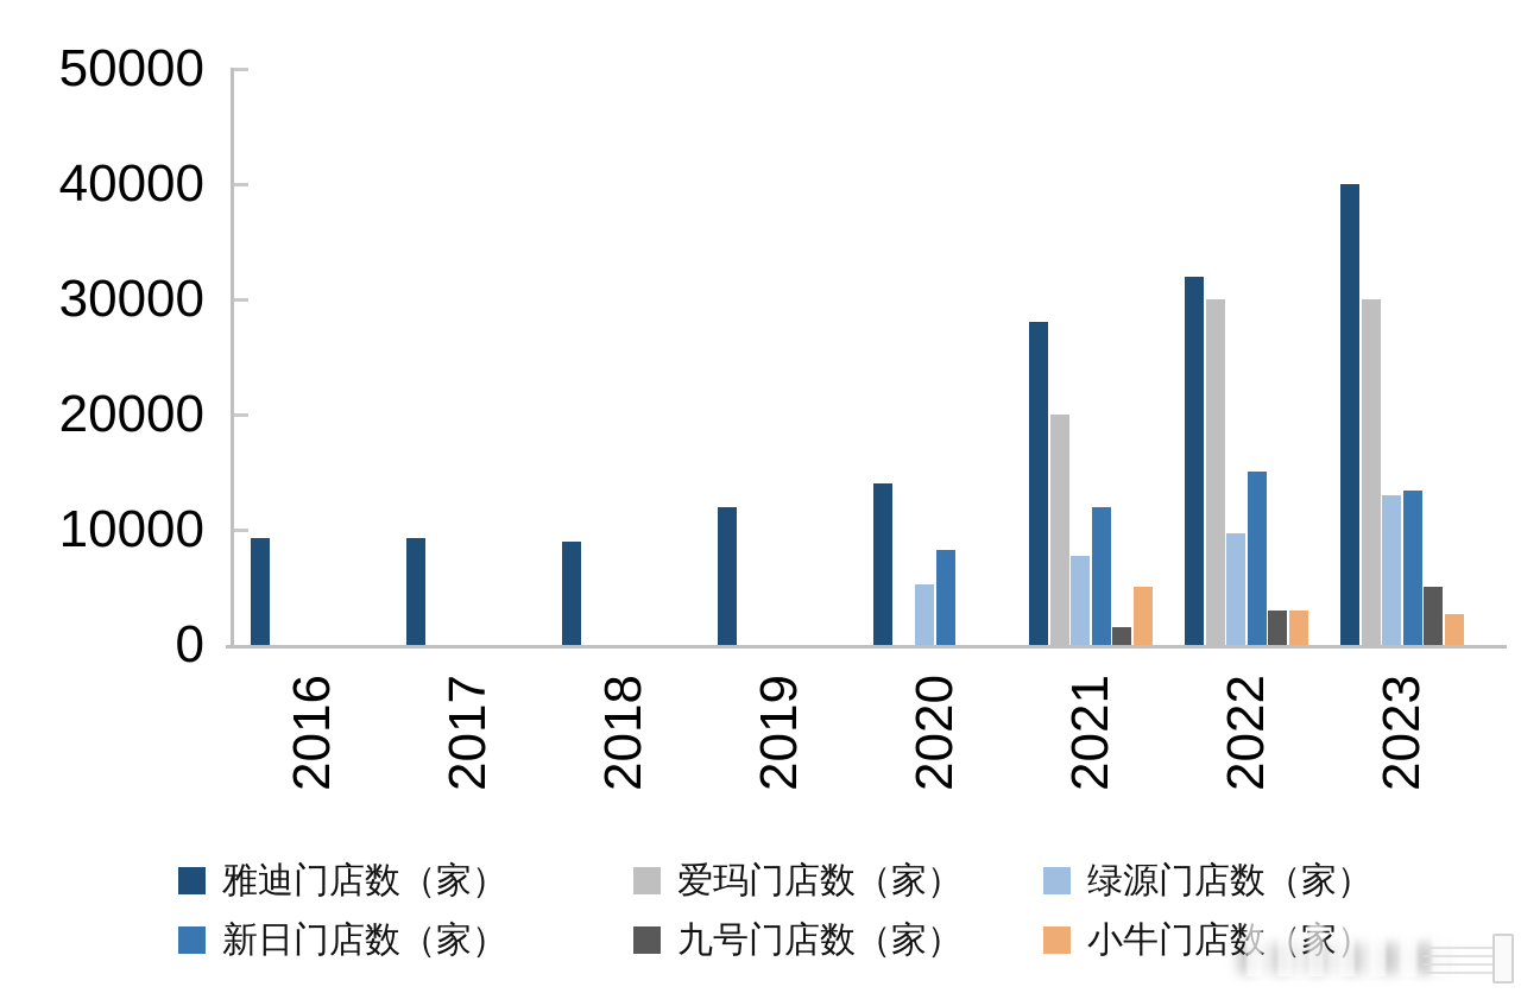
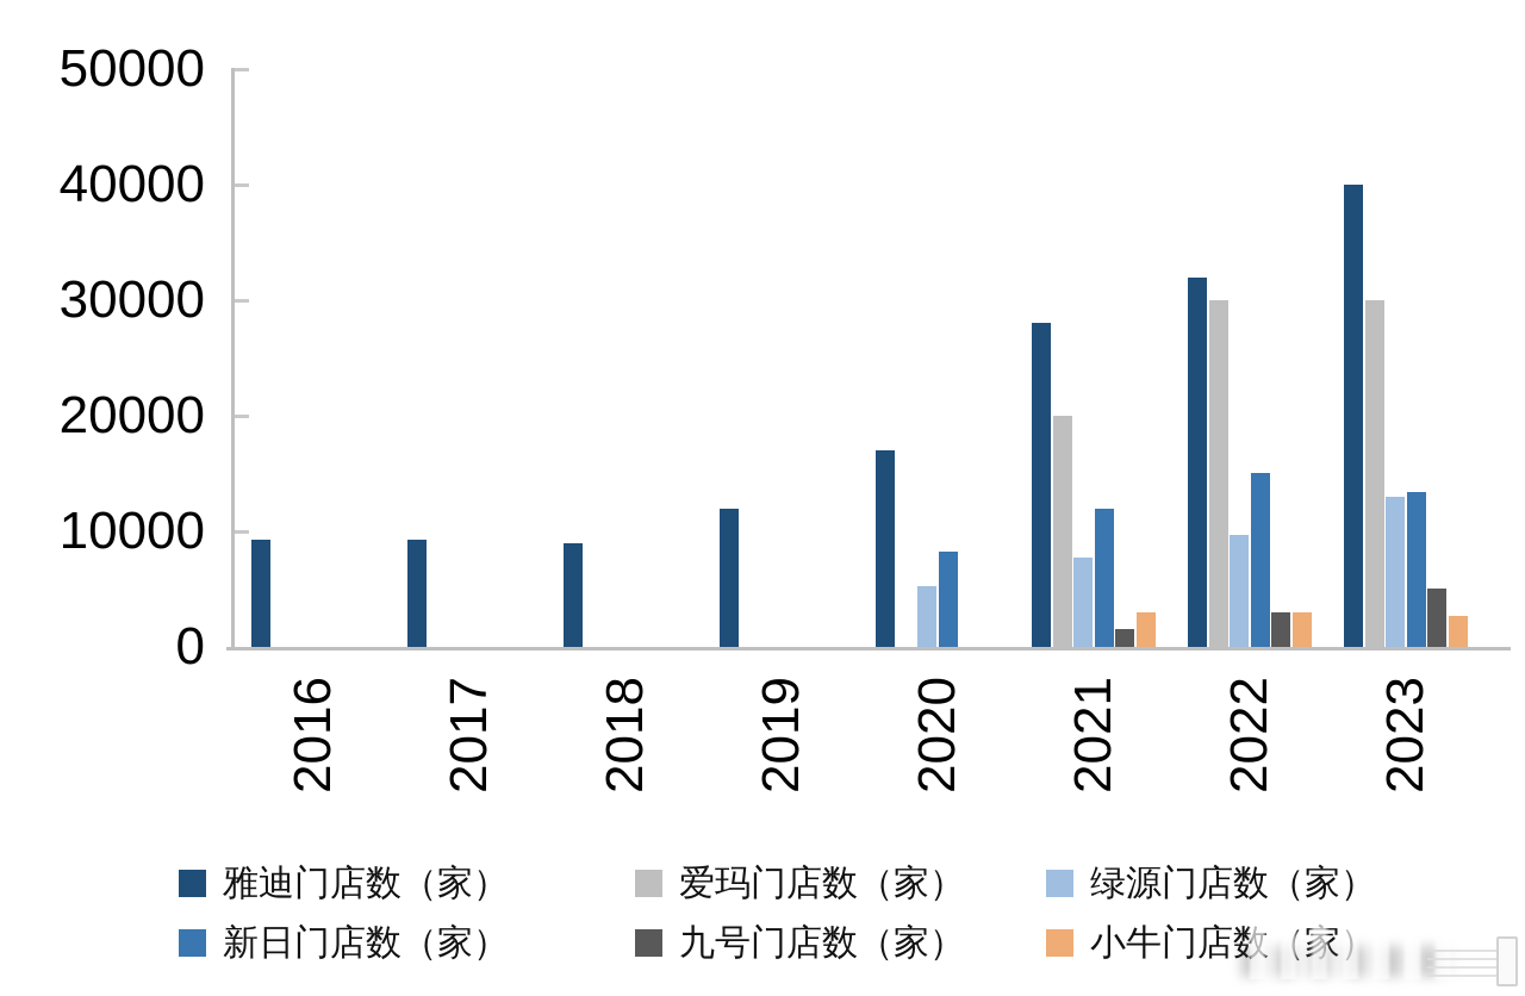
雅迪门店数（家）/2020: 14000 -> 17000
小牛门店数（家）/2021: 5000 -> 3000
